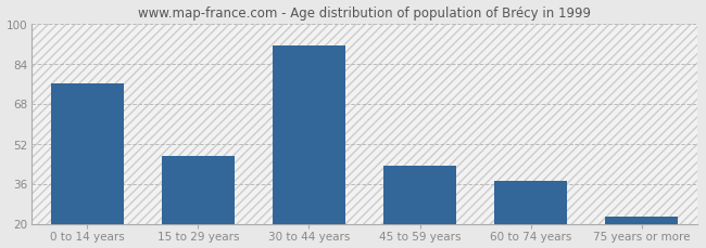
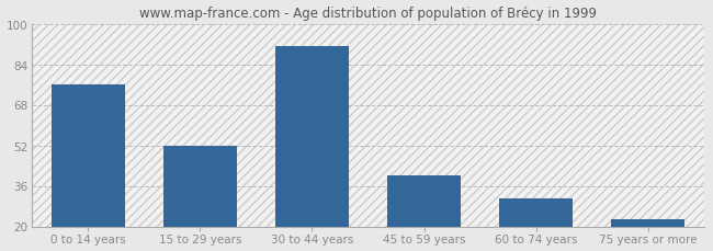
15 to 29 years: 47 -> 52
45 to 59 years: 43 -> 40
60 to 74 years: 37 -> 31
